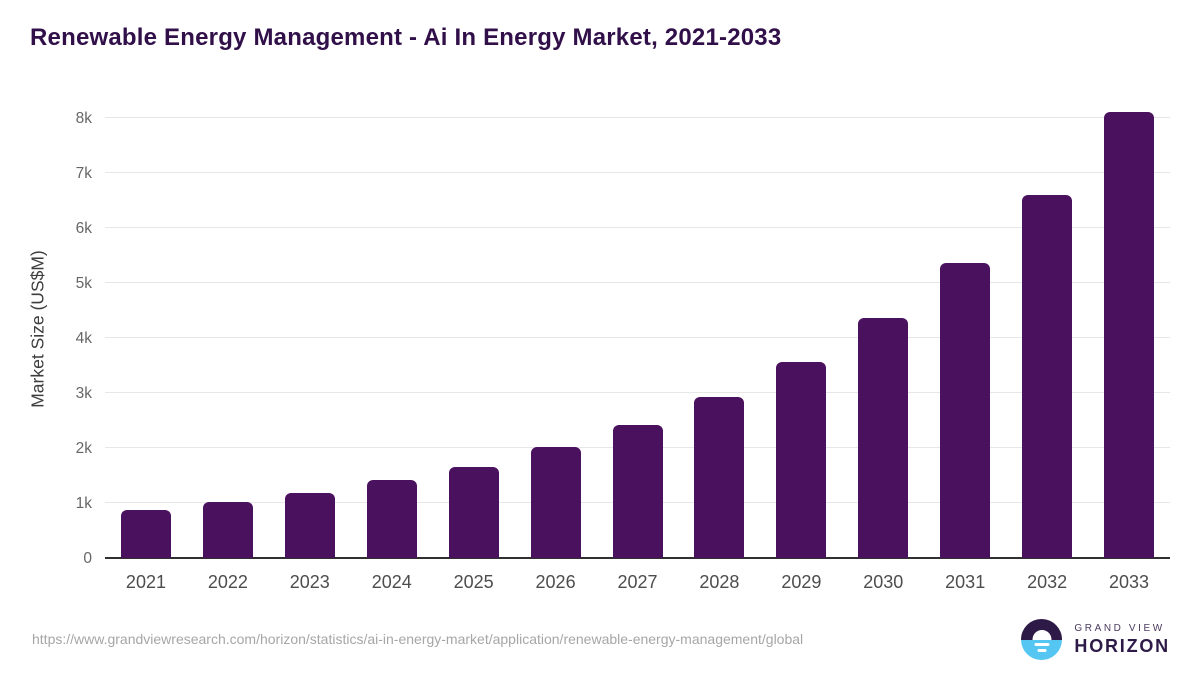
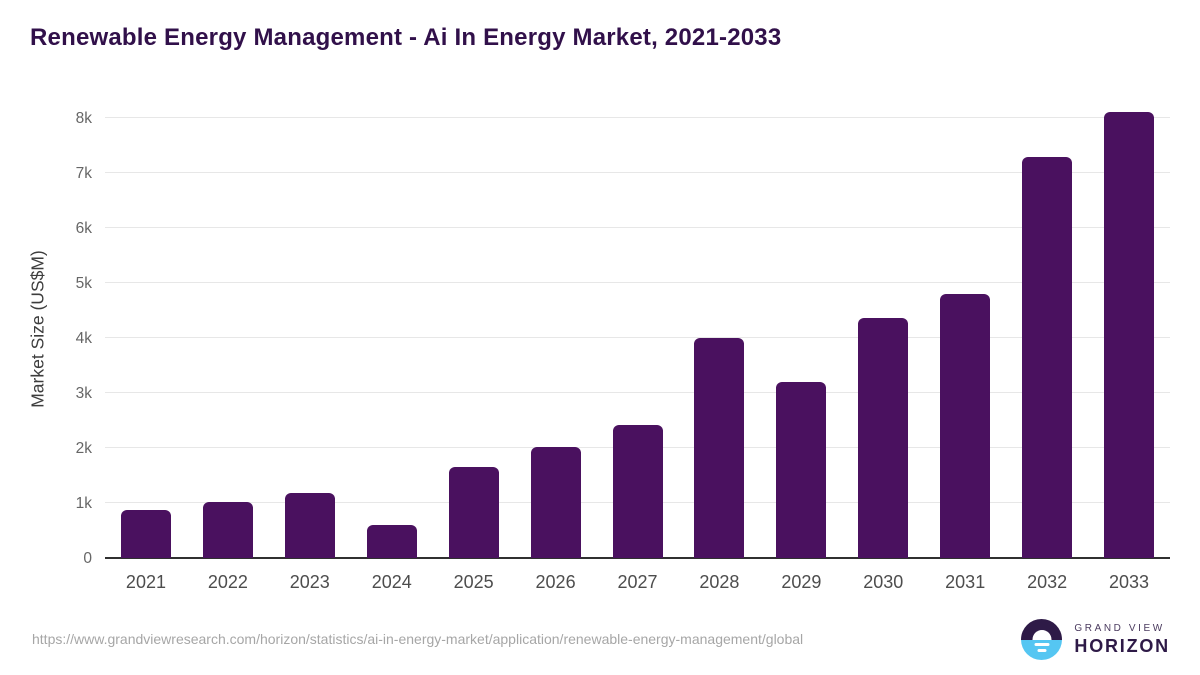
2024: 1.4k -> 0.6k
2028: 2.9k -> 4.0k
2029: 3.6k -> 3.2k
2031: 5.4k -> 4.8k
2032: 6.6k -> 7.3k
